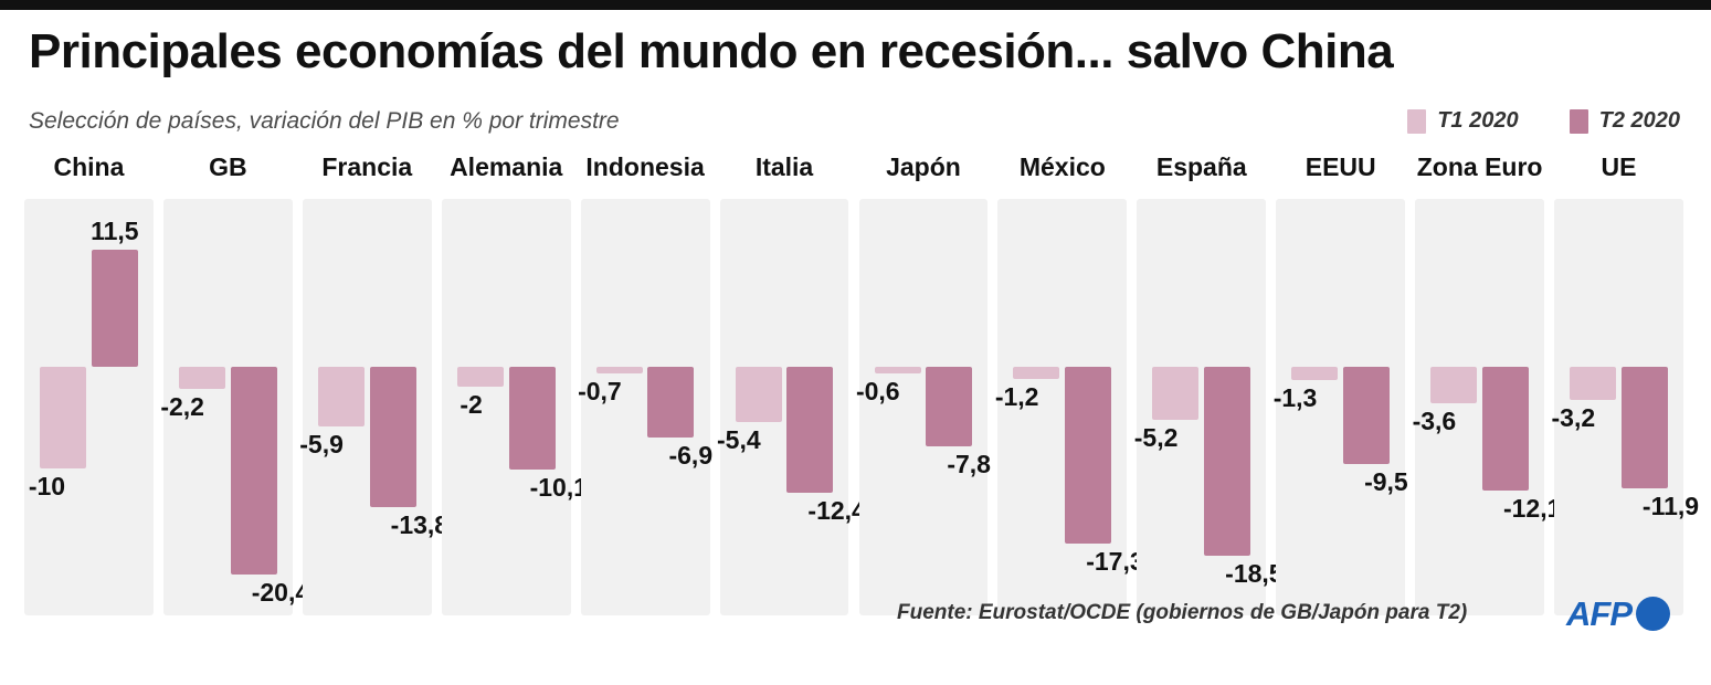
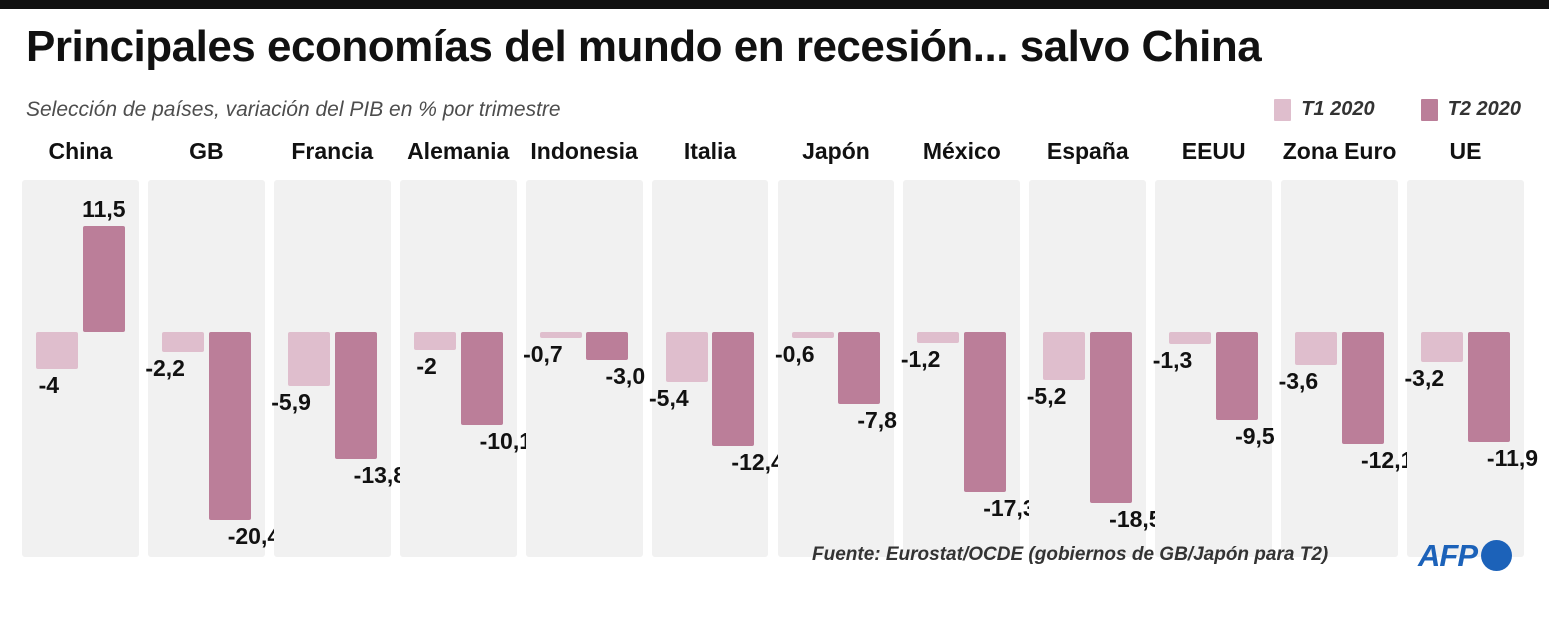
T1 2020/China: -10 -> -4
T2 2020/Indonesia: -6,9 -> -3,0
